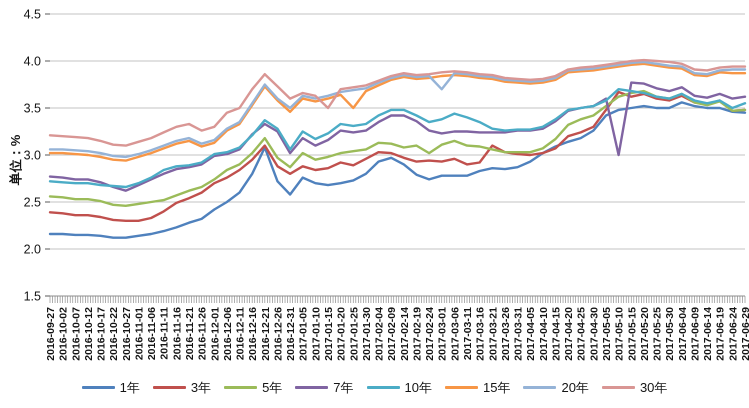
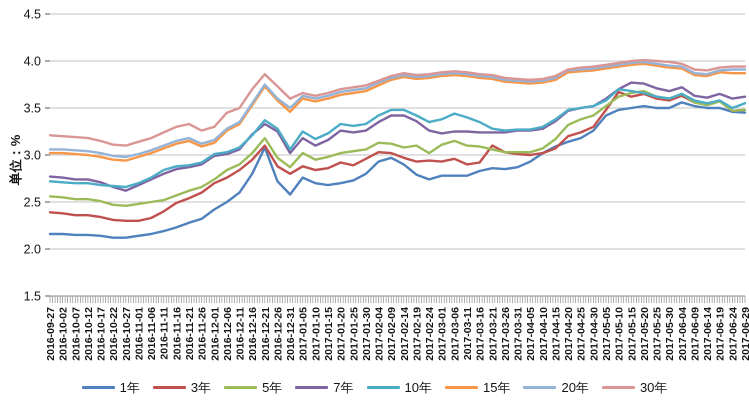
30年/2017-01-15: 3.5 -> 3.7
15年/2017-01-25: 3.5 -> 3.7
20年/2017-03-01: 3.7 -> 3.9
7年/2017-05-10: 3.0 -> 3.7
